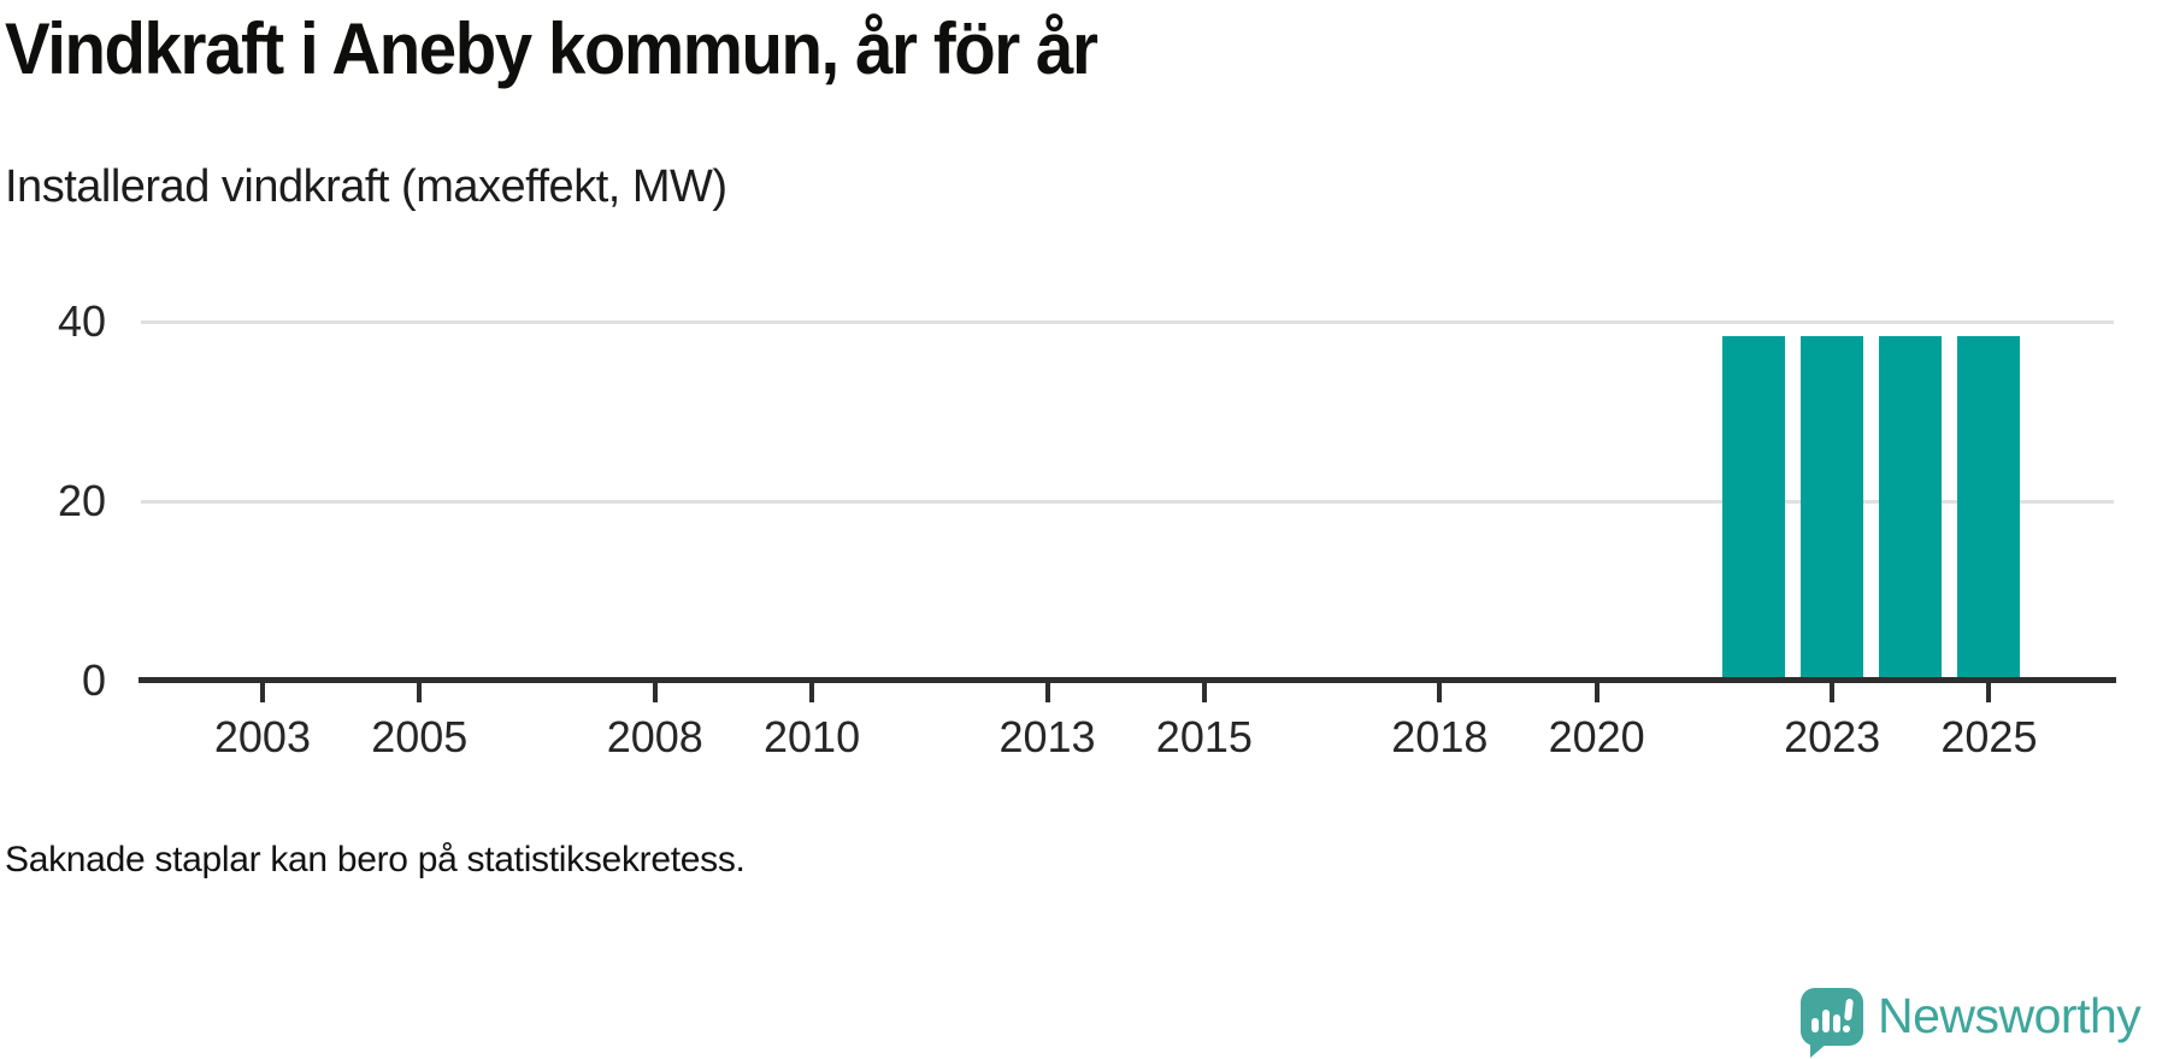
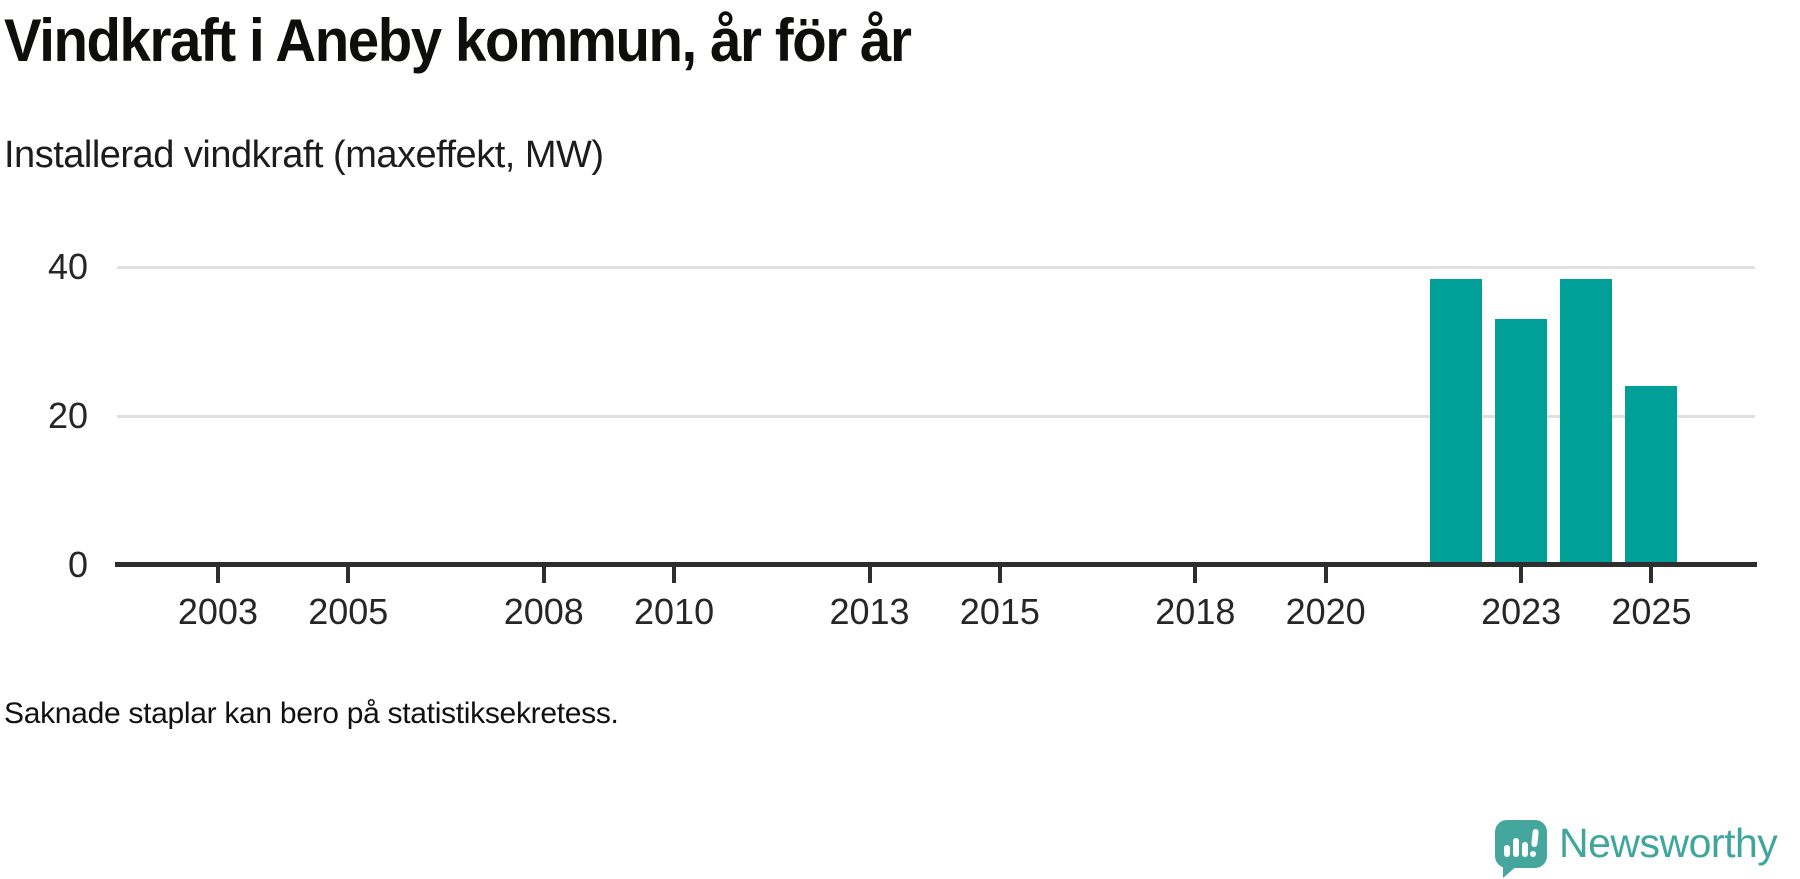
2023: 38 -> 33
2025: 38 -> 24
